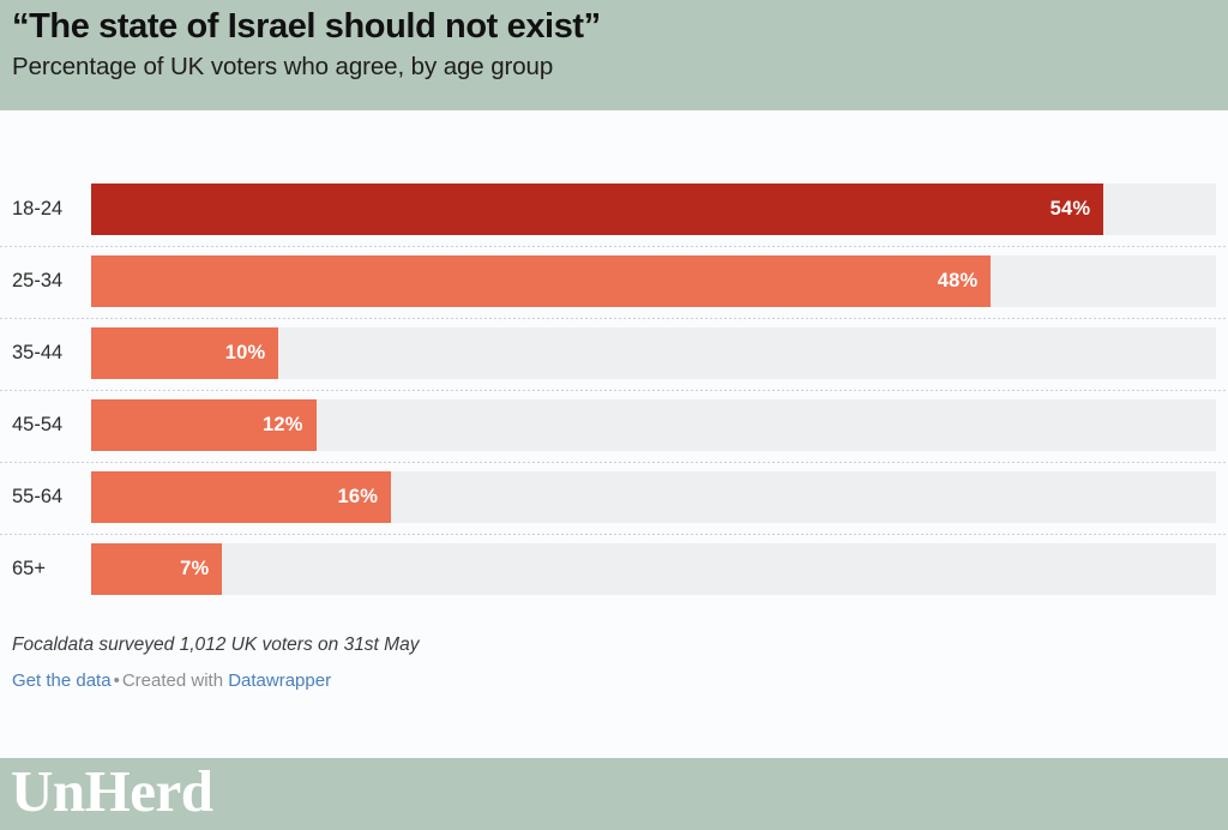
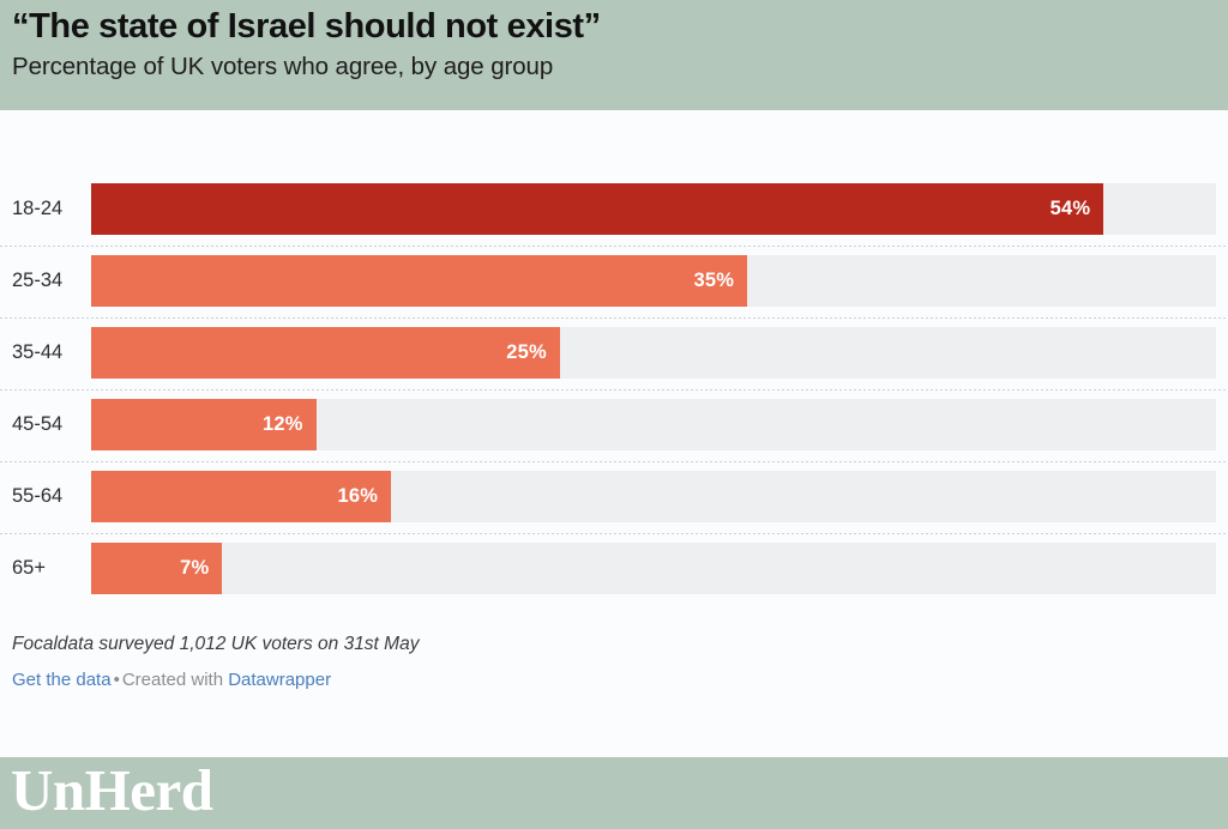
25-34: 48% -> 35%
35-44: 10% -> 25%
